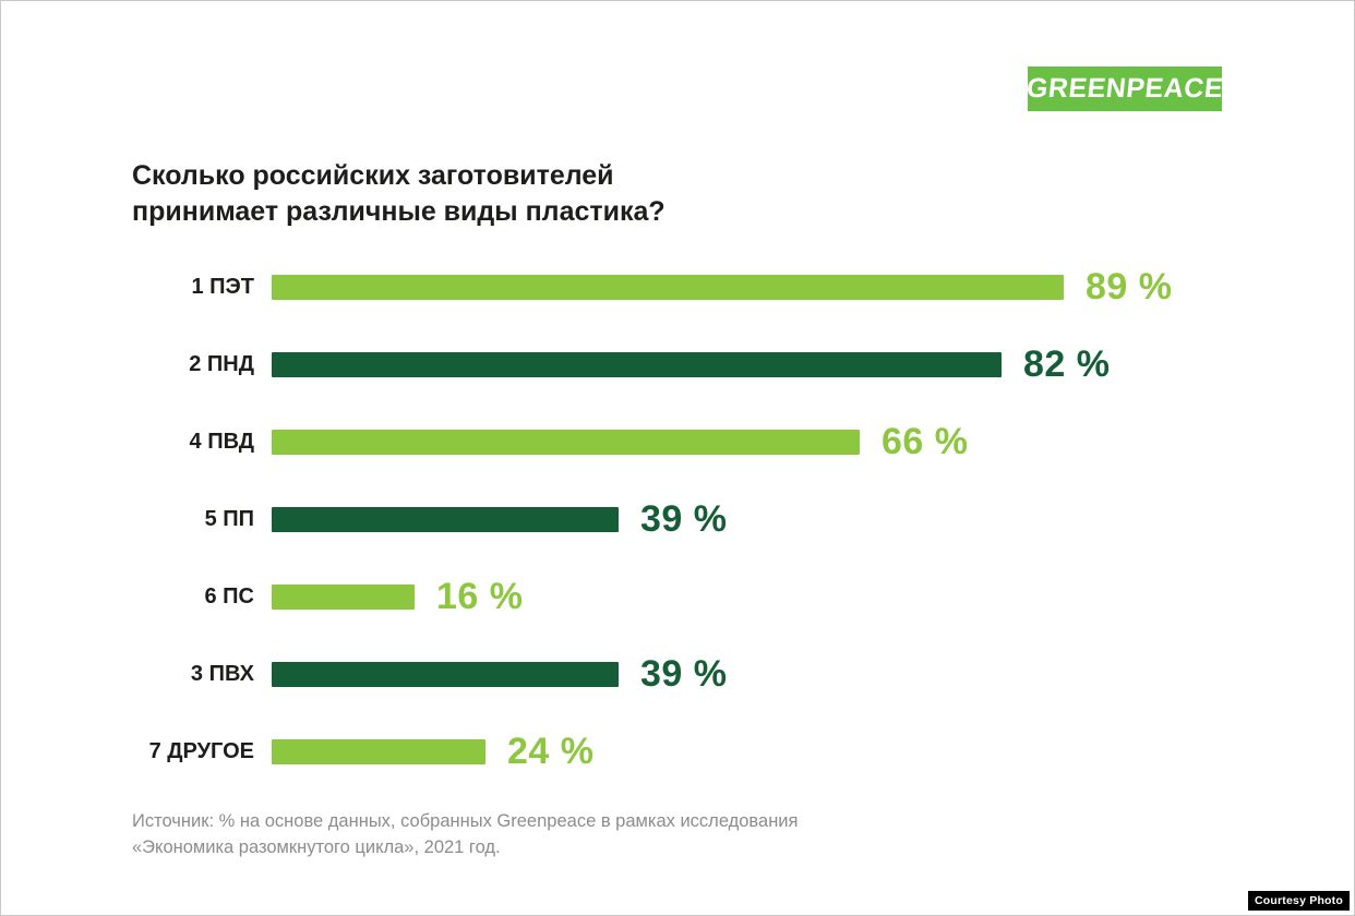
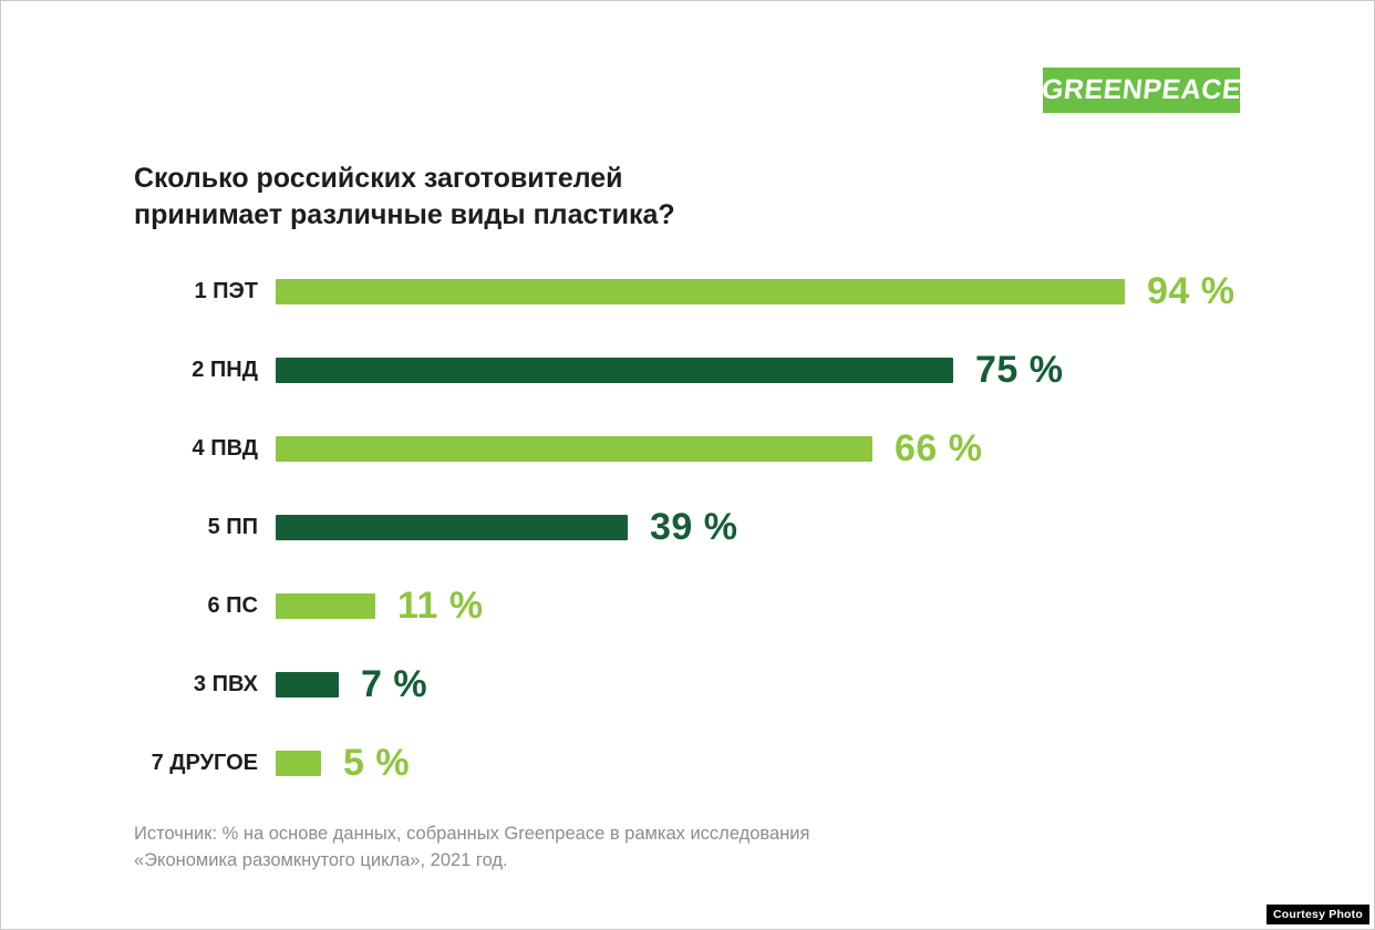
1 ПЭТ: 89 -> 94
2 ПНД: 82 -> 75
6 ПС: 16 -> 11
3 ПВХ: 39 -> 7
7 ДРУГОЕ: 24 -> 5
